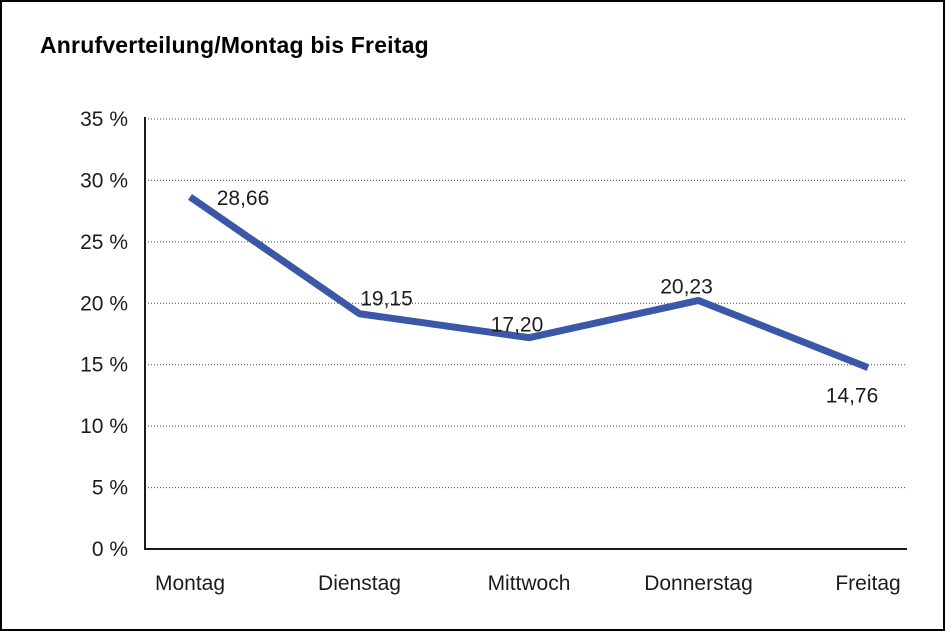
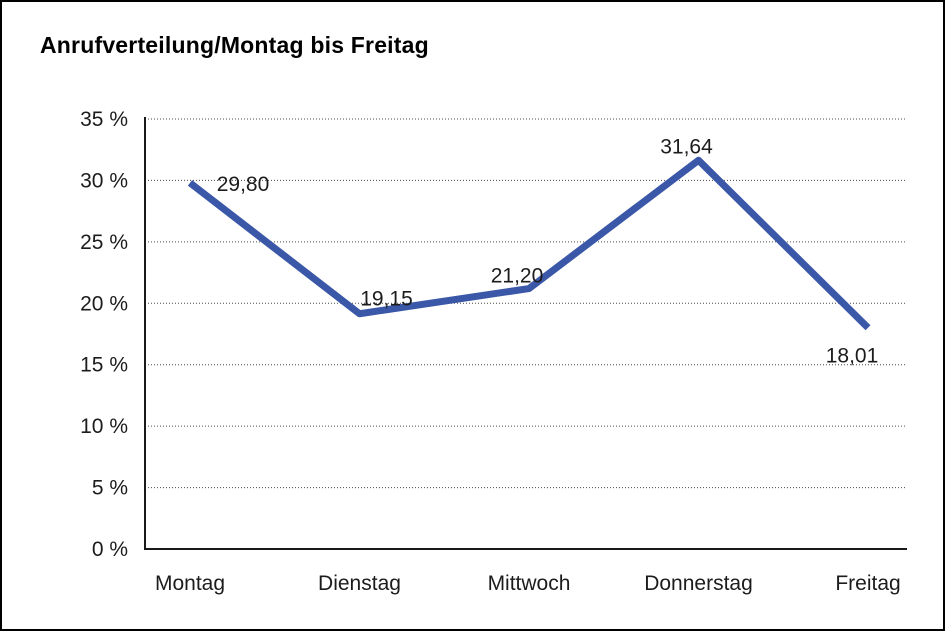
Montag: 28,66 -> 29,80
Mittwoch: 17,20 -> 21,20
Donnerstag: 20,23 -> 31,64
Freitag: 14,76 -> 18,01
